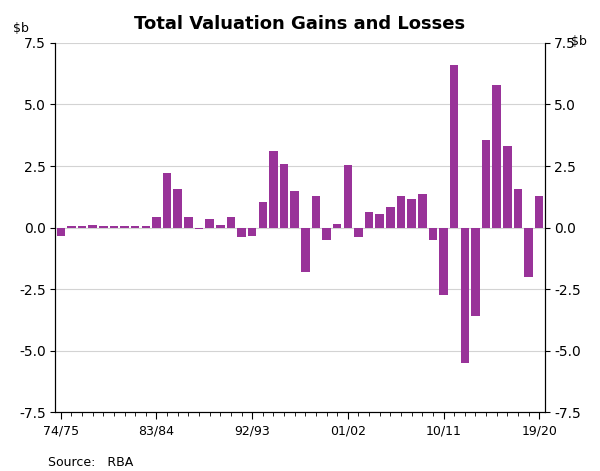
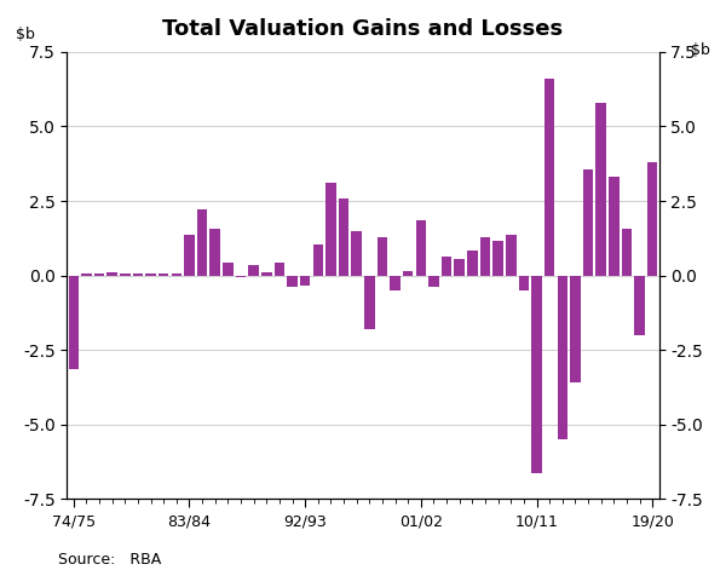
74/75: -0.35 -> -3.15
83/84: 0.45 -> 1.35
01/02: 2.55 -> 1.85
10/11: -2.75 -> -6.65
19/20: 1.30 -> 3.80
